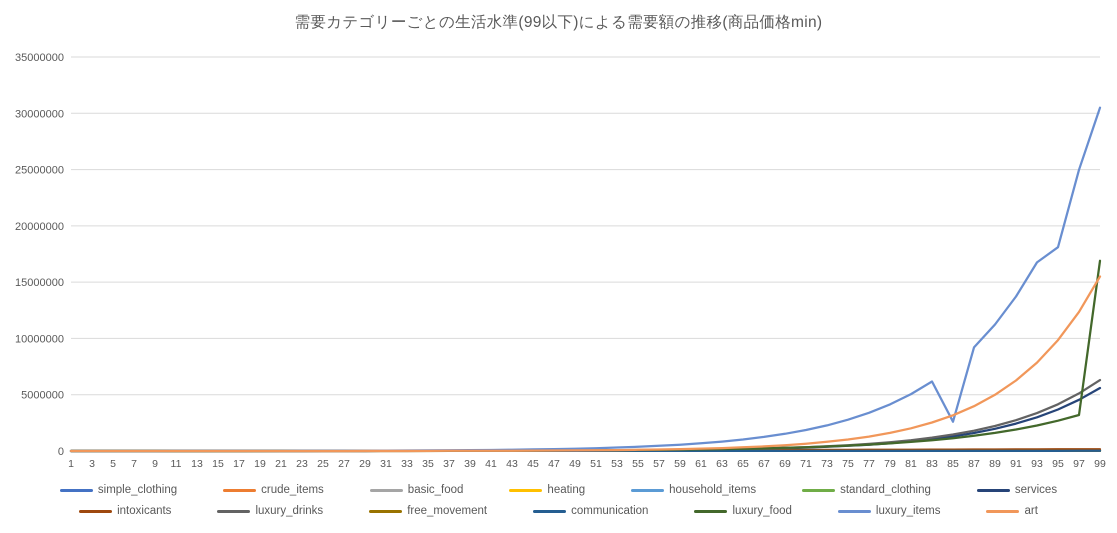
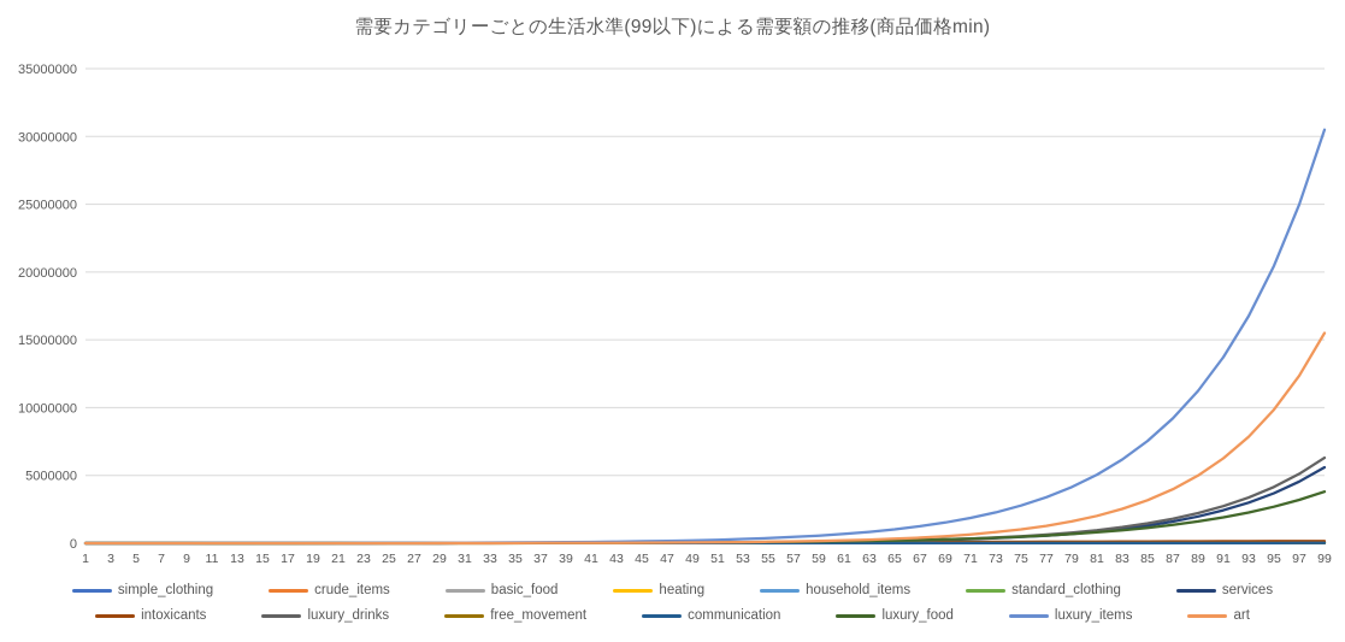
luxury_items/85: 2600000 -> 7500000
luxury_items/95: 18100000 -> 20500000
luxury_food/99: 16900000 -> 3800000
